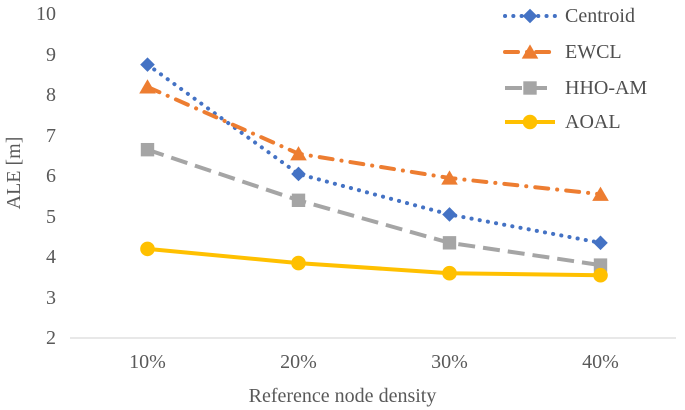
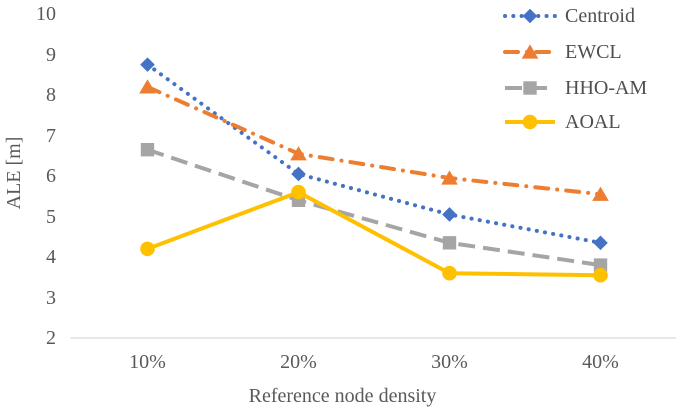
AOAL/20%: 3.9 -> 5.6
